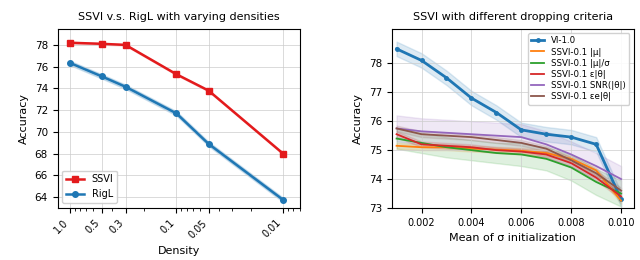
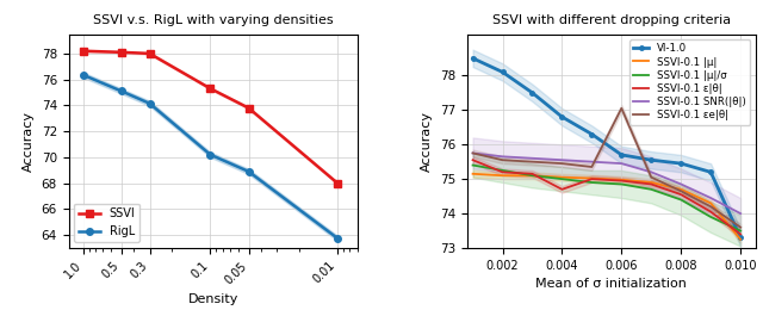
SSVI v.s. RigL with varying densities/RigL/0.1: 71.7 -> 70.2
SSVI with different dropping criteria/SSVI-0.1 ε|θ|/0.004: 75.10 -> 74.70
SSVI with different dropping criteria/SSVI-0.1 εe|θ|/0.006: 75.25 -> 77.05
